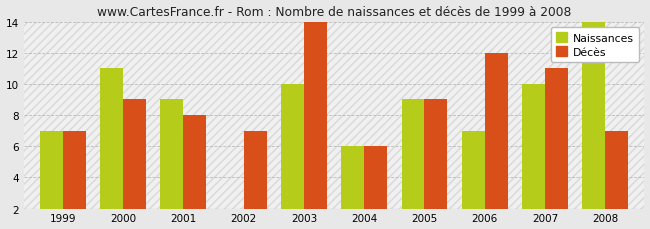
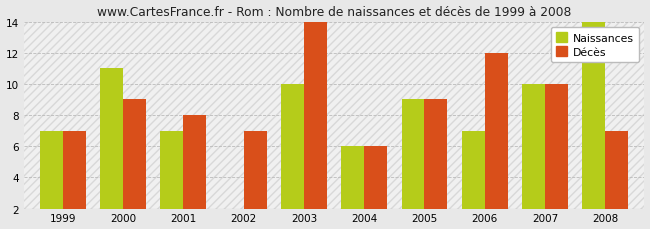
Naissances/2001: 9 -> 7
Décès/2007: 11 -> 10
